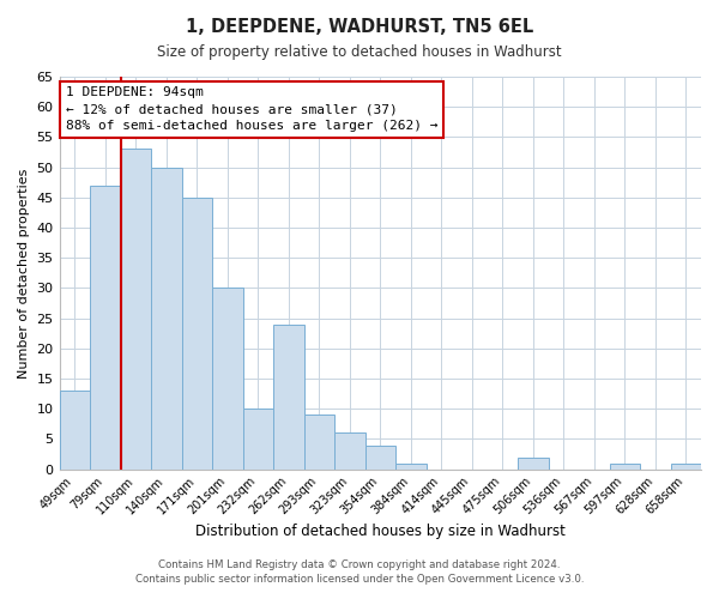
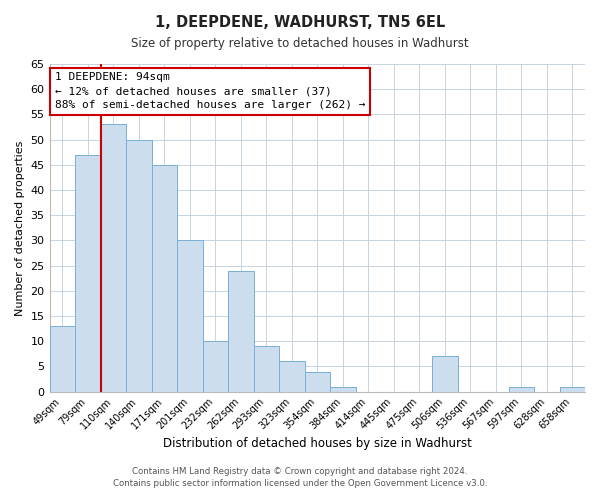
506sqm: 2 -> 7
